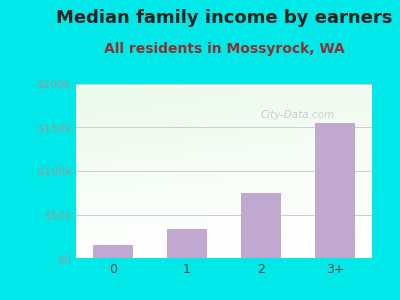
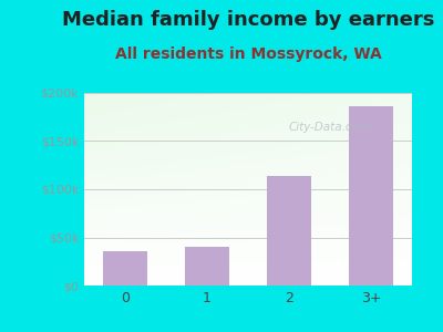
0: $15k -> $36k
1: $33k -> $40k
2: $75k -> $114k
3+: $155k -> $186k
